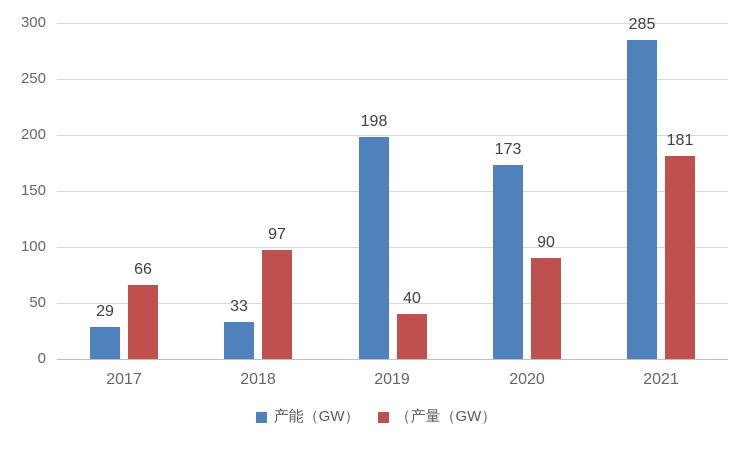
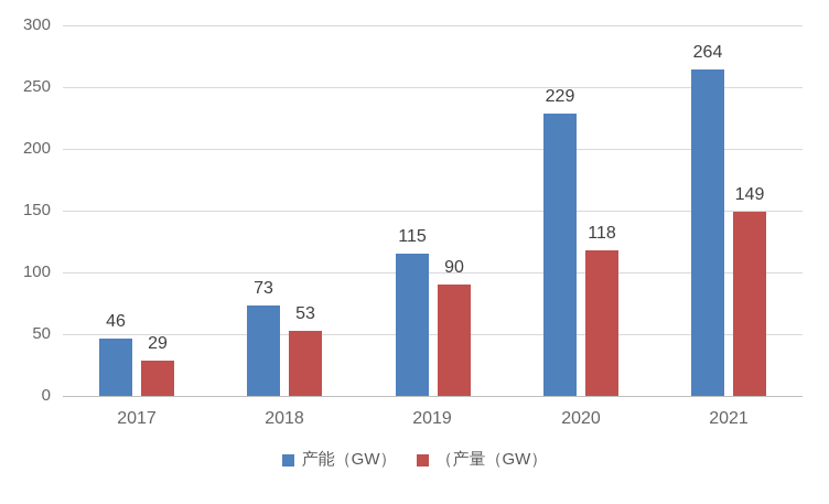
产能（GW）/2017: 29 -> 46
（产量（GW）/2017: 66 -> 29
产能（GW）/2018: 33 -> 73
（产量（GW）/2018: 97 -> 53
产能（GW）/2019: 198 -> 115
（产量（GW）/2019: 40 -> 90
产能（GW）/2020: 173 -> 229
（产量（GW）/2020: 90 -> 118
产能（GW）/2021: 285 -> 264
（产量（GW）/2021: 181 -> 149
